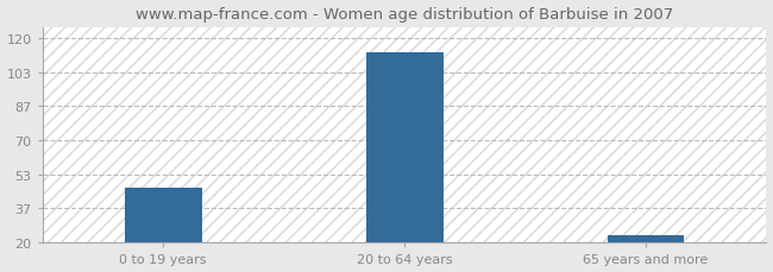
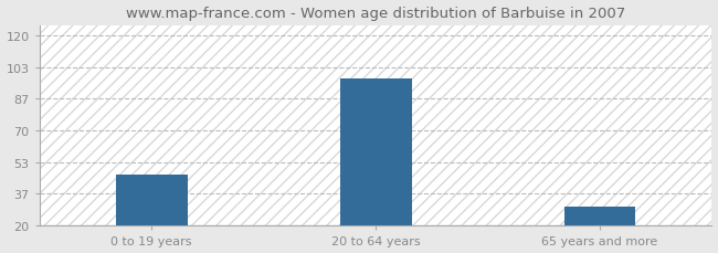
20 to 64 years: 113 -> 97
65 years and more: 24 -> 30
